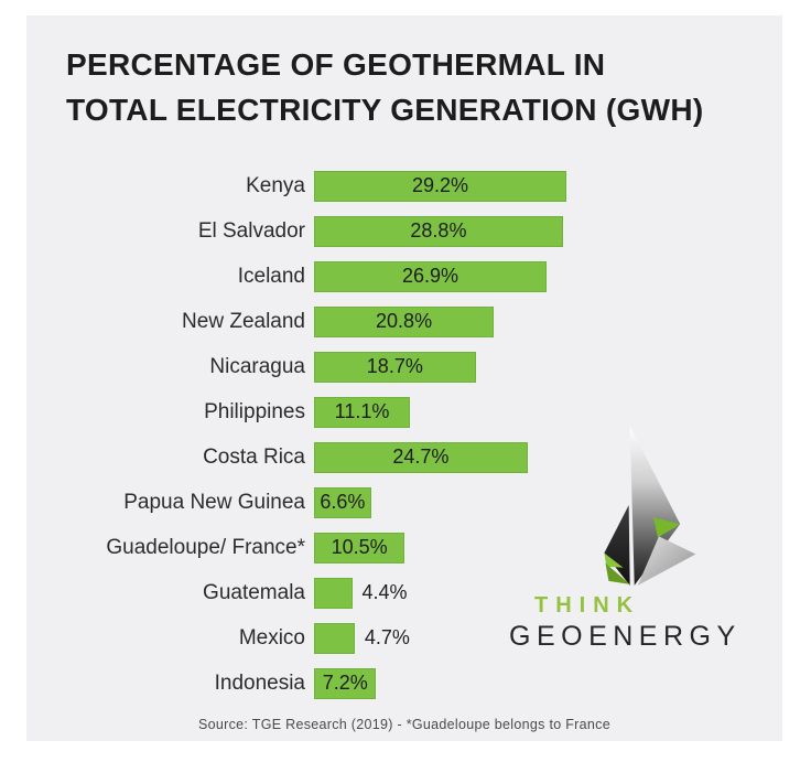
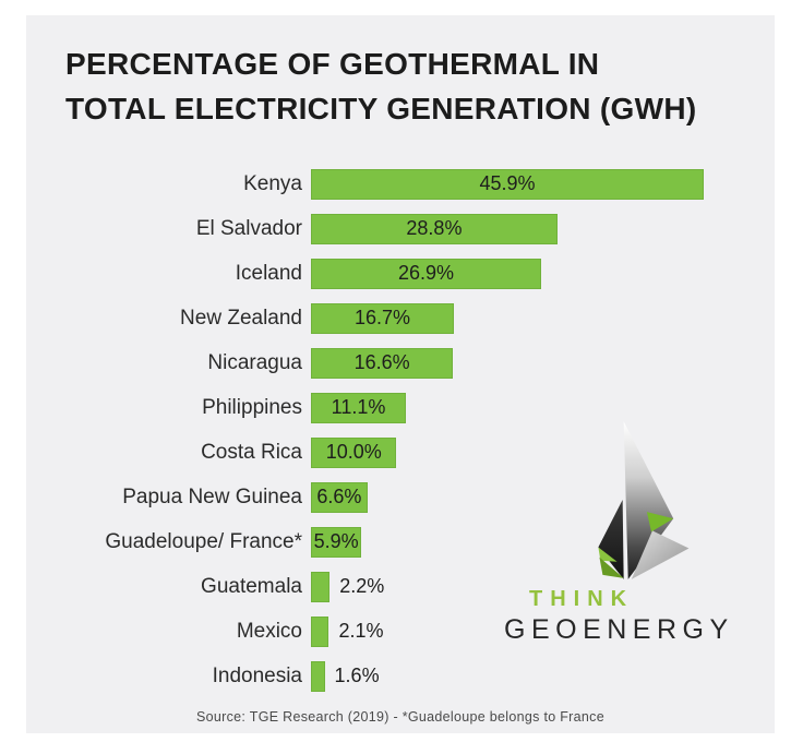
Kenya: 29.2% -> 45.9%
New Zealand: 20.8% -> 16.7%
Nicaragua: 18.7% -> 16.6%
Costa Rica: 24.7% -> 10.0%
Guadeloupe/ France*: 10.5% -> 5.9%
Guatemala: 4.4% -> 2.2%
Mexico: 4.7% -> 2.1%
Indonesia: 7.2% -> 1.6%
